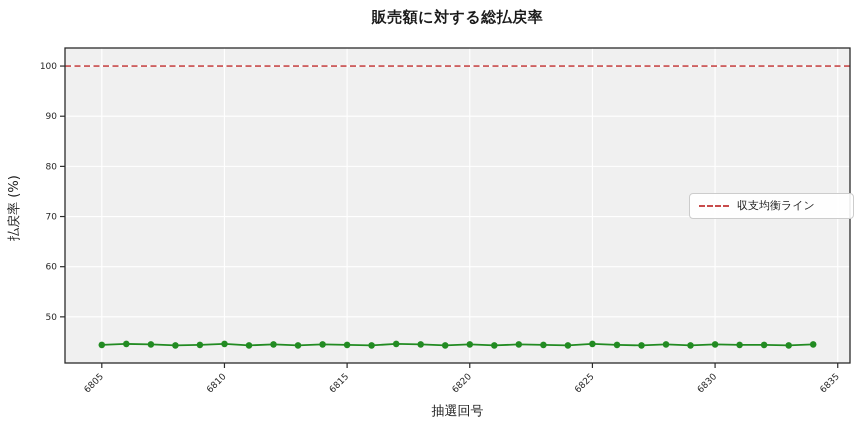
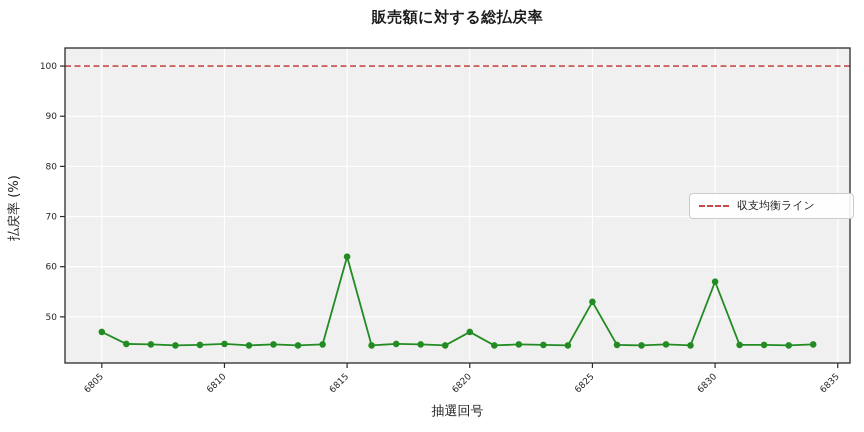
6805: 44 -> 47
6815: 44 -> 62
6820: 44 -> 47
6825: 45 -> 53
6830: 44 -> 57
